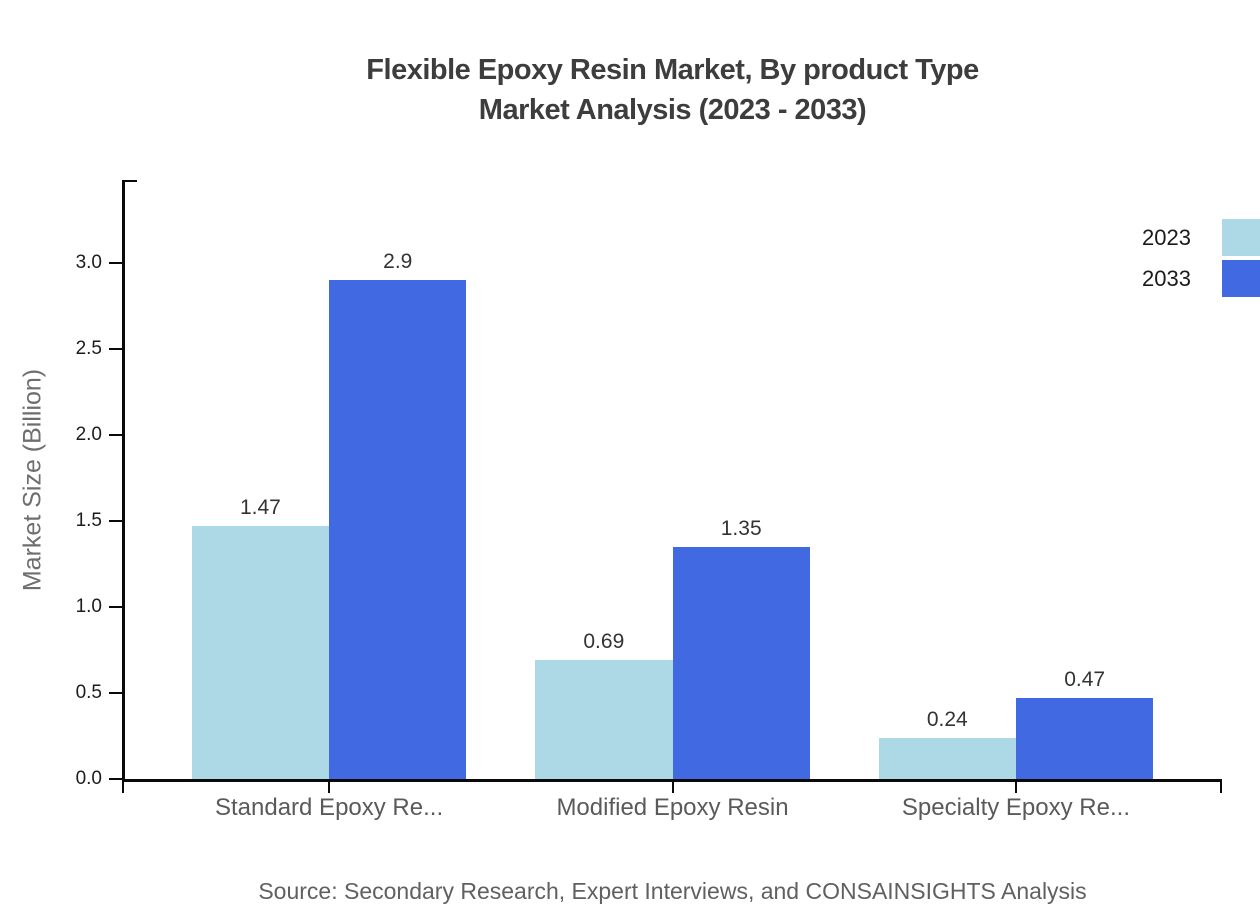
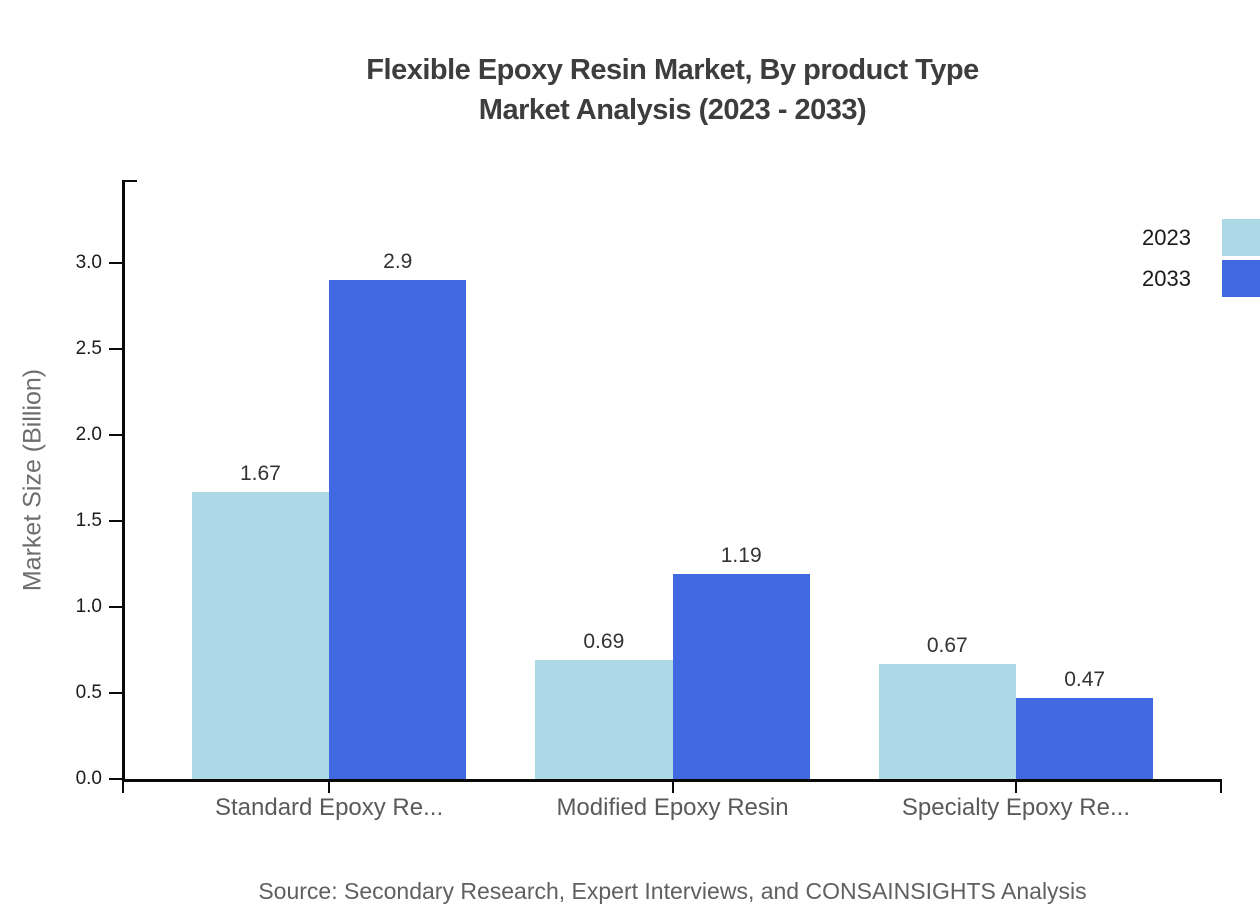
2023/Standard Epoxy Re...: 1.47 -> 1.67
2033/Modified Epoxy Resin: 1.35 -> 1.19
2023/Specialty Epoxy Re...: 0.24 -> 0.67
